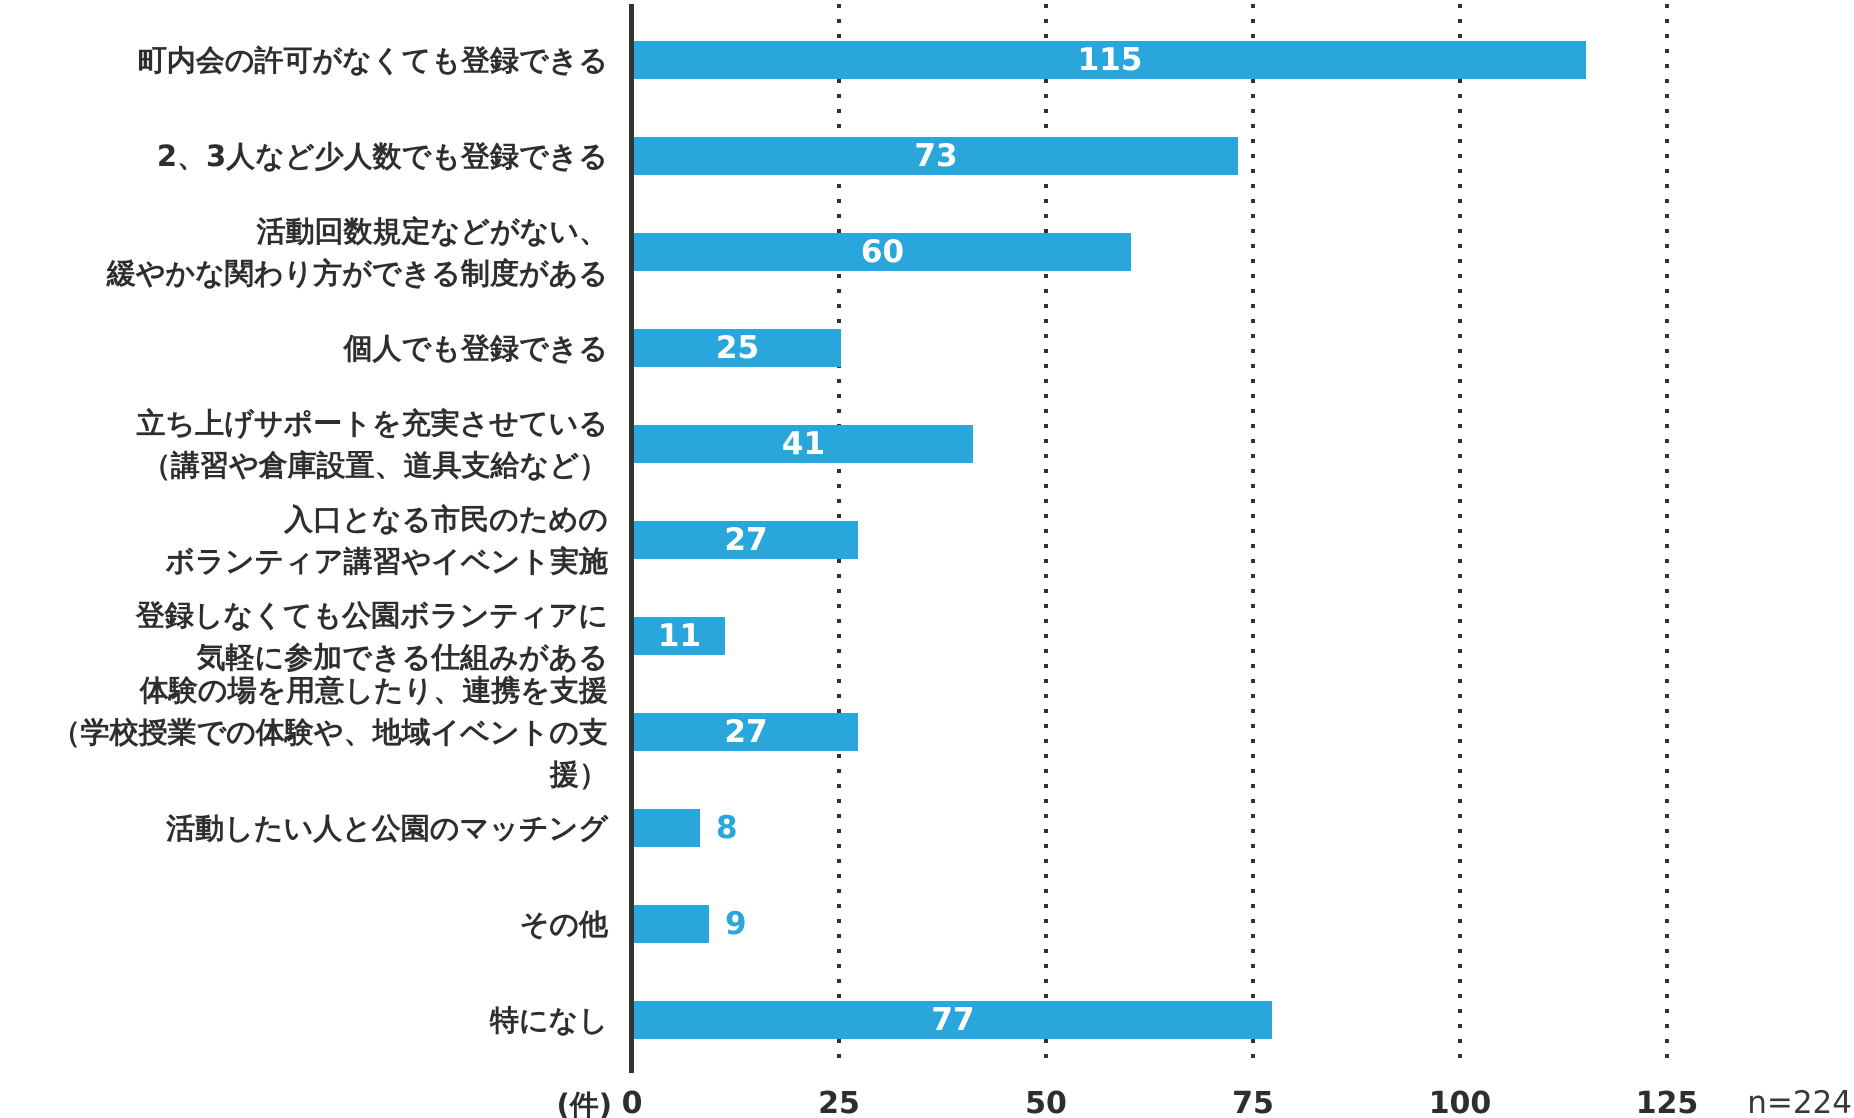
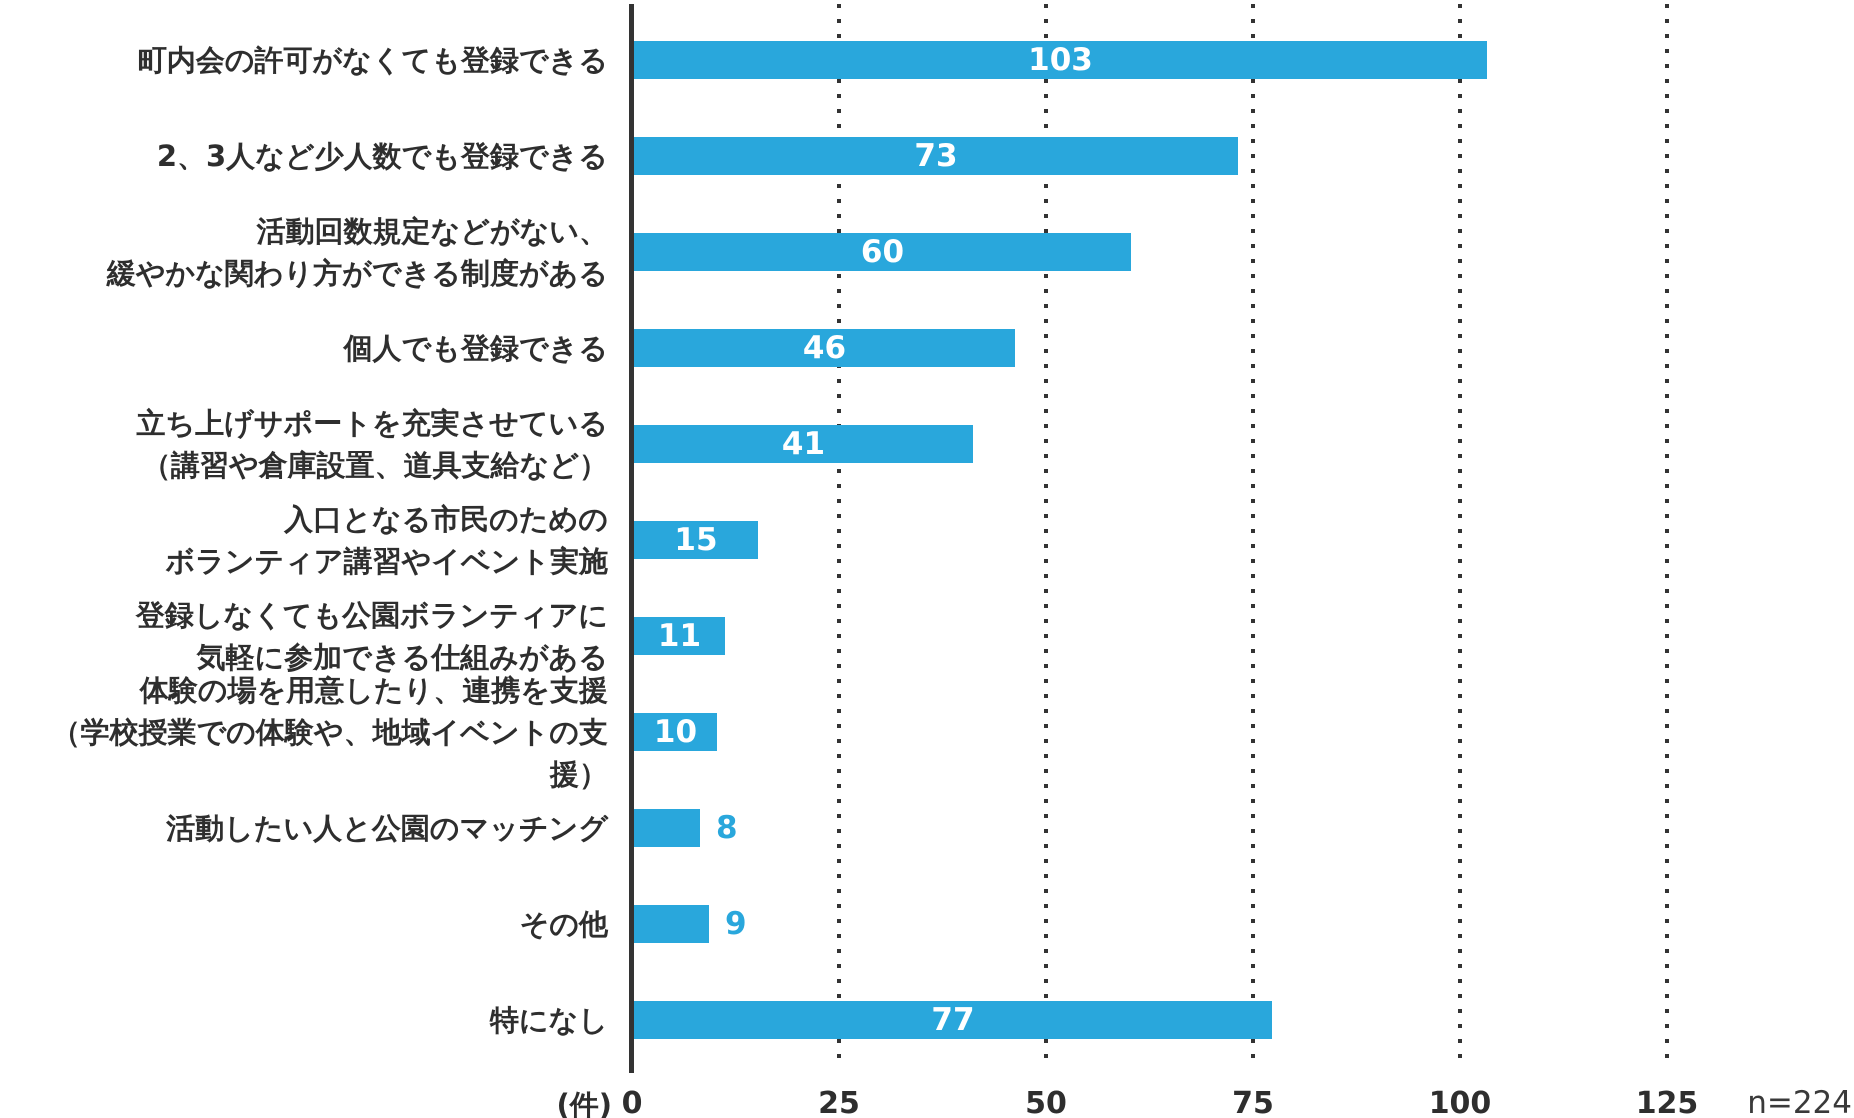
町内会の許可がなくても登録できる: 115 -> 103
個人でも登録できる: 25 -> 46
入口となる市民のための ボランティア講習やイベント実施: 27 -> 15
体験の場を用意したり、連携を支援 （学校授業での体験や、地域イベントの支援）: 27 -> 10
